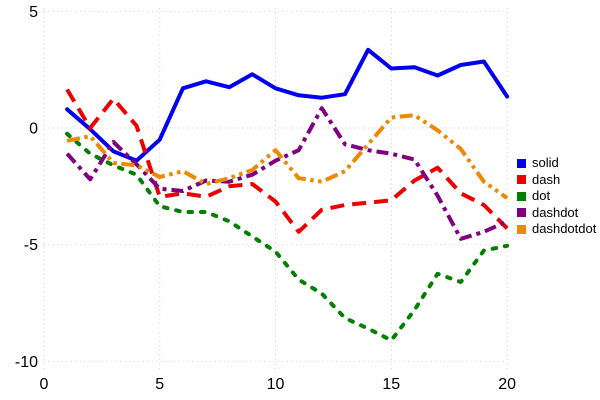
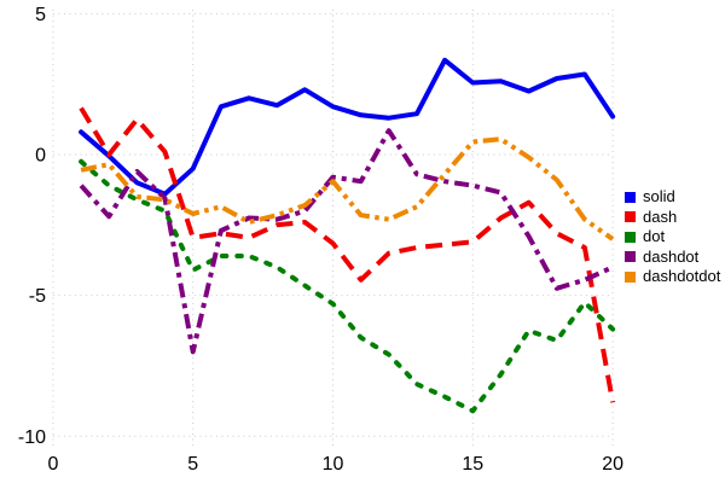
dot/5: -3.4 -> -4.1
dashdot/5: -2.6 -> -7.0
dashdot/10: -1.4 -> -0.8
dash/20: -4.3 -> -8.8
dot/20: -5.0 -> -6.2
